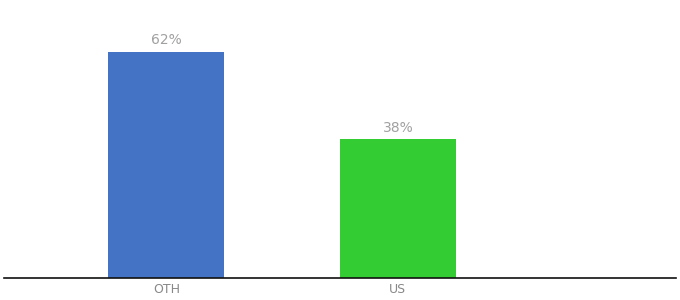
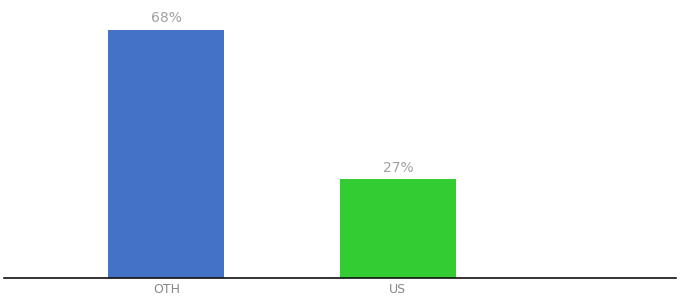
OTH: 62% -> 68%
US: 38% -> 27%
